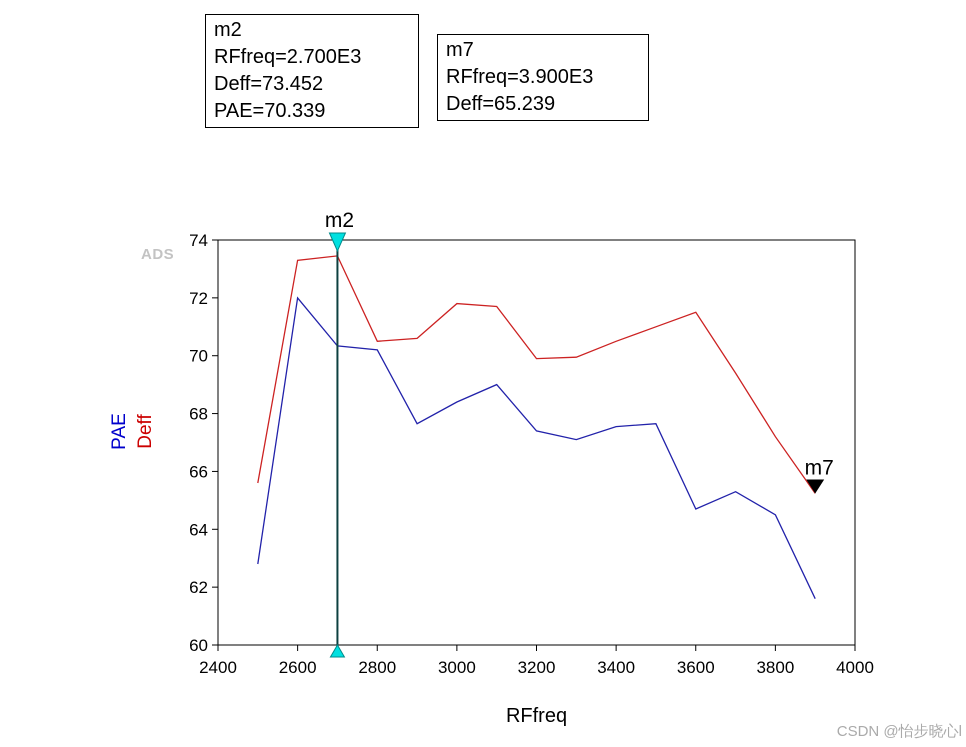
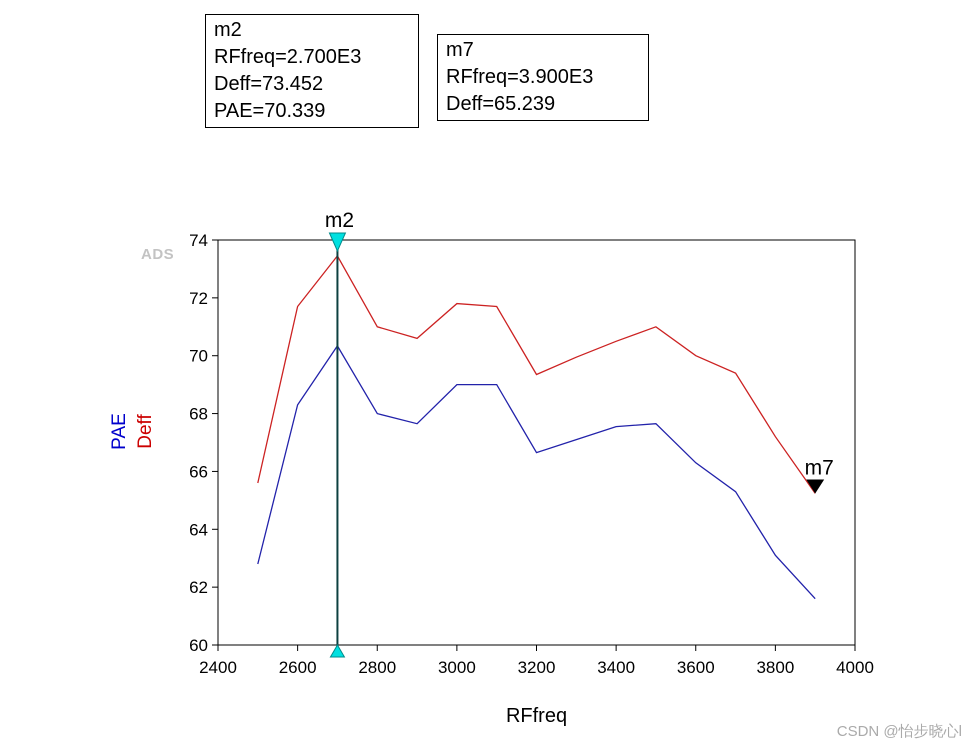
Deff/2600: 73.3 -> 71.7
PAE/2600: 72.0 -> 68.3
Deff/2800: 70.5 -> 71.0
PAE/2800: 70.2 -> 68.0
PAE/3000: 68.4 -> 69.0
Deff/3200: 69.9 -> 69.3
PAE/3200: 67.4 -> 66.7
Deff/3600: 71.5 -> 70.0
PAE/3600: 64.7 -> 66.3
PAE/3800: 64.5 -> 63.1
